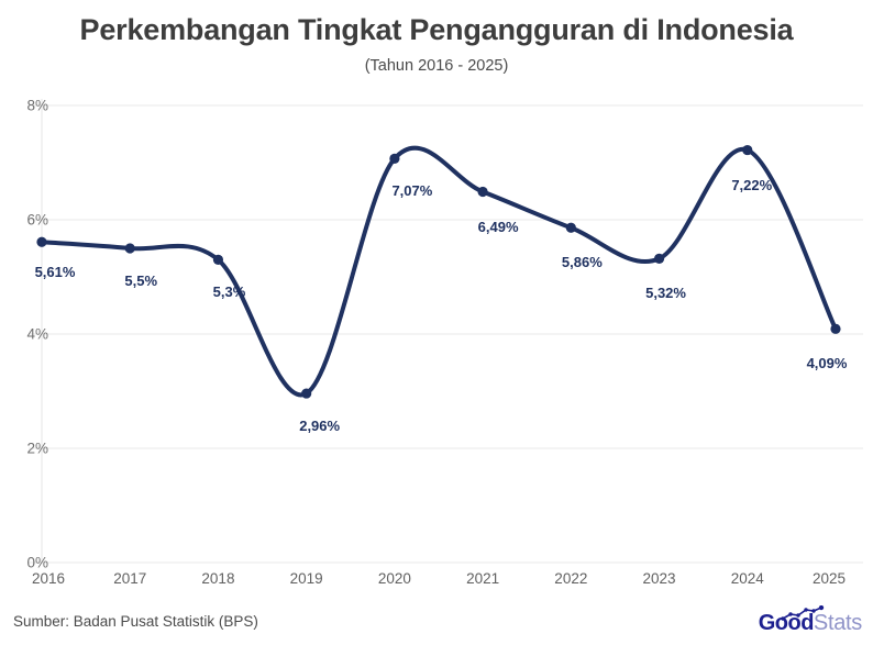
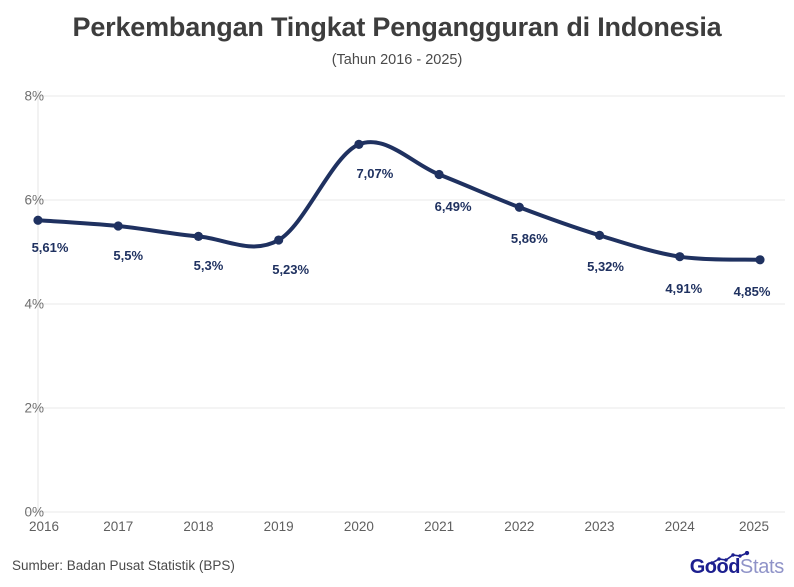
2019: 2,96% -> 5,23%
2024: 7,22% -> 4,91%
2025: 4,09% -> 4,85%
